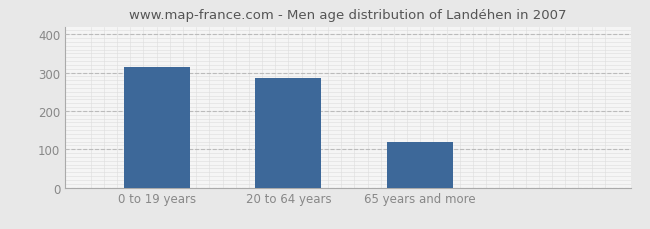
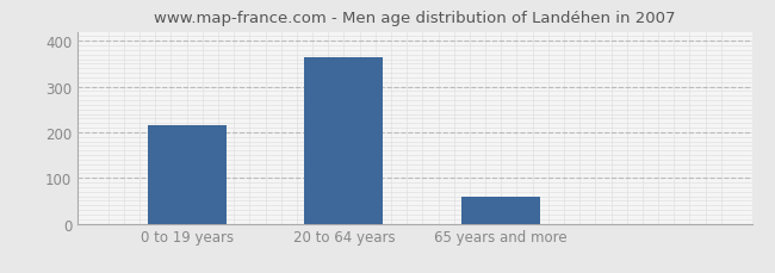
0 to 19 years: 315 -> 215
20 to 64 years: 285 -> 364
65 years and more: 120 -> 60
